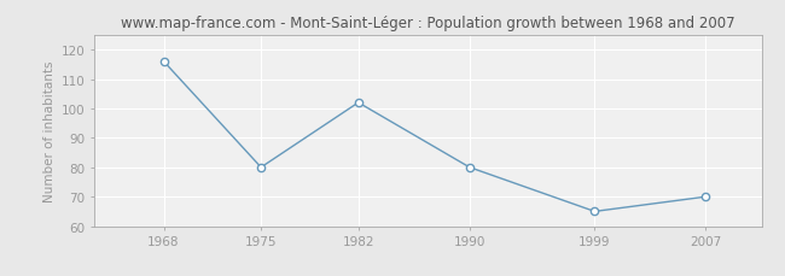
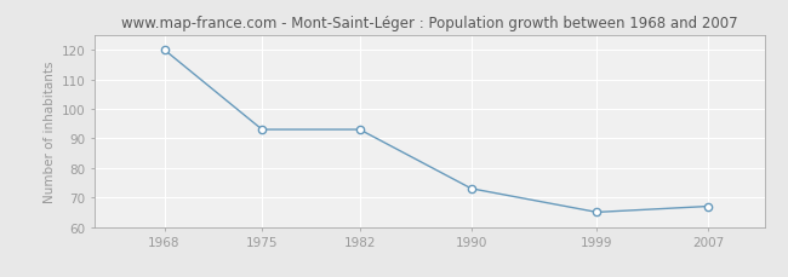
1968: 116 -> 120
1975: 80 -> 93
1982: 102 -> 93
1990: 80 -> 73
2007: 70 -> 67
